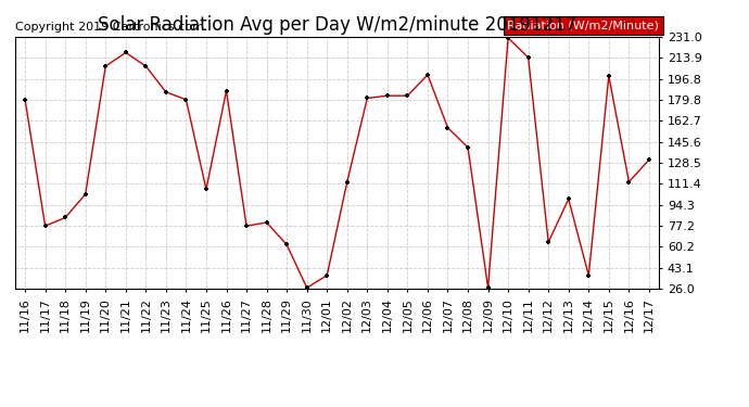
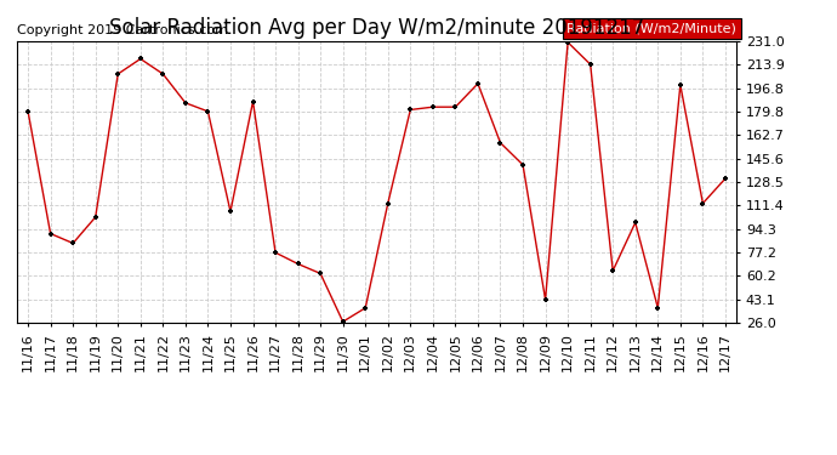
11/17: 77 -> 91
11/28: 80 -> 69
12/09: 27 -> 43
